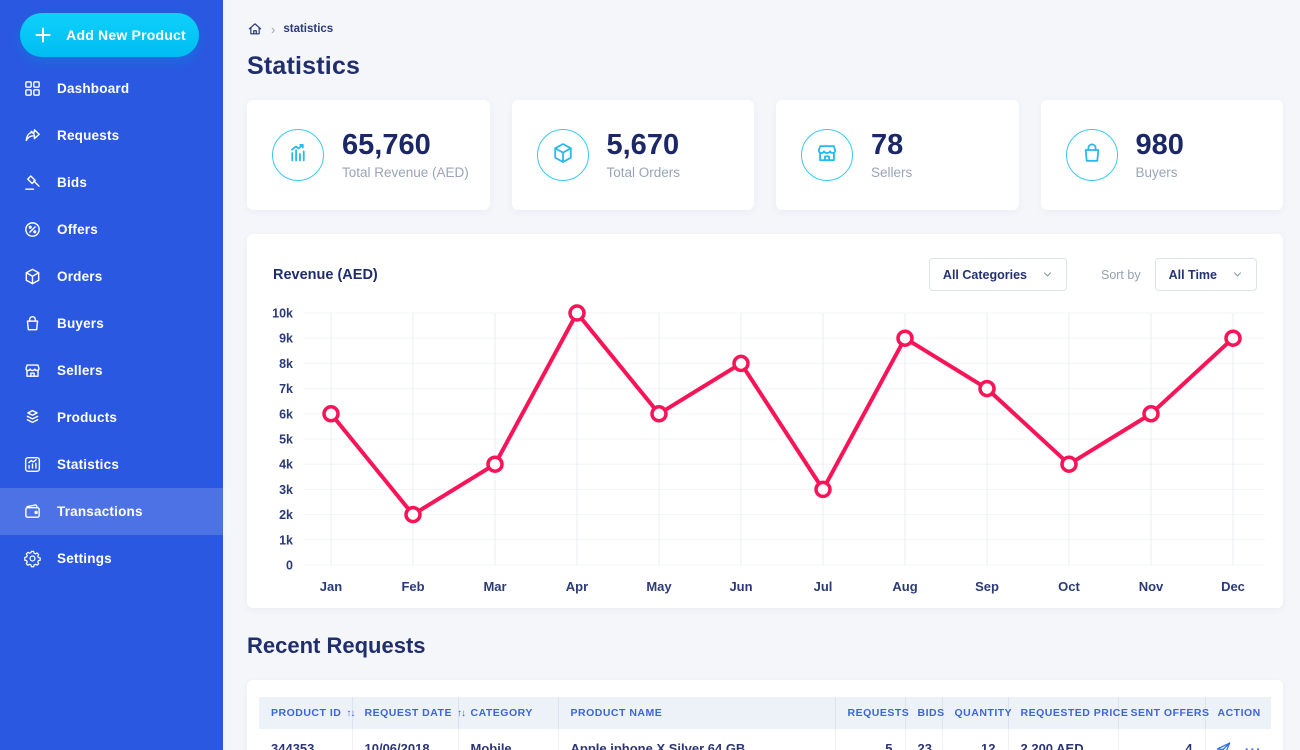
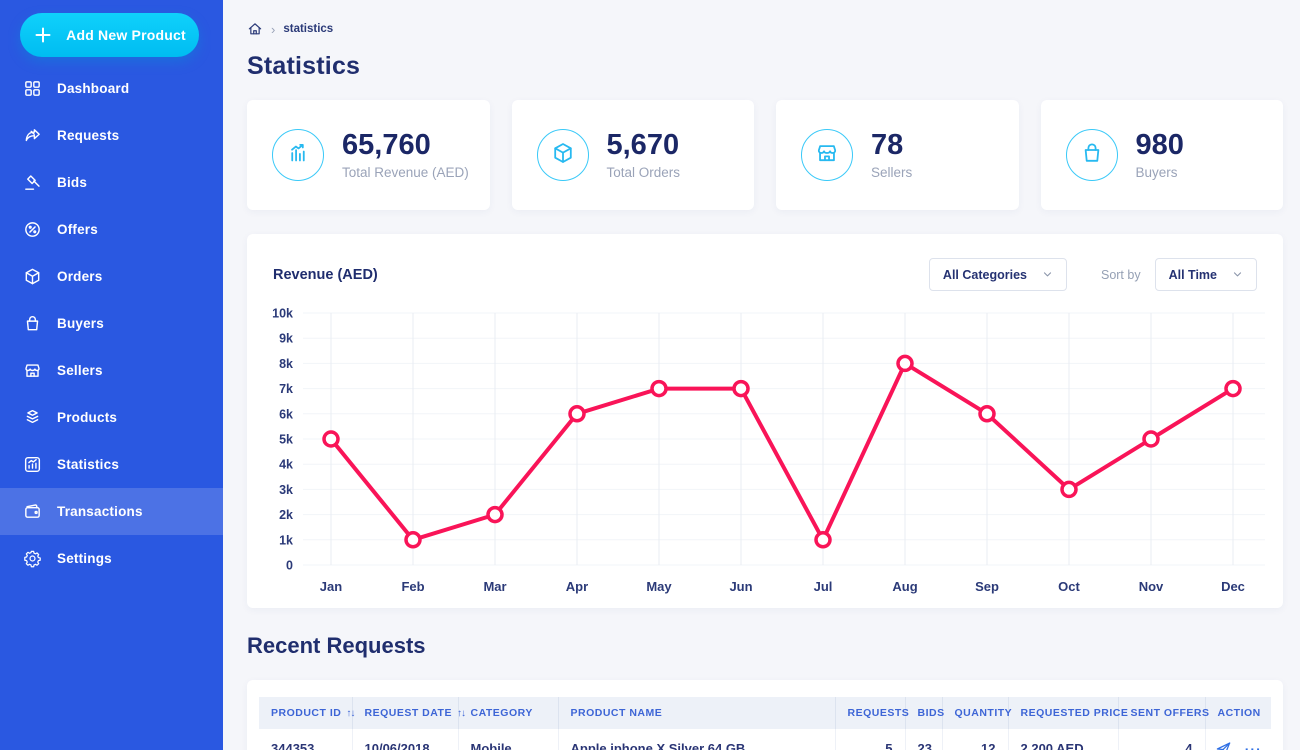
Jan: 6k -> 5k
Feb: 2k -> 1k
Mar: 4k -> 2k
Apr: 10k -> 6k
May: 6k -> 7k
Jun: 8k -> 7k
Jul: 3k -> 1k
Aug: 9k -> 8k
Sep: 7k -> 6k
Oct: 4k -> 3k
Nov: 6k -> 5k
Dec: 9k -> 7k
